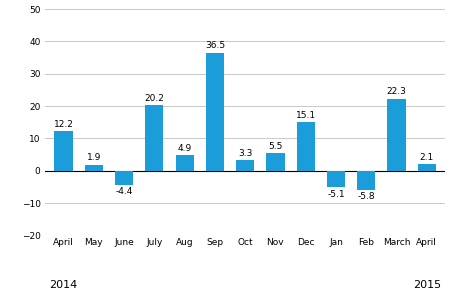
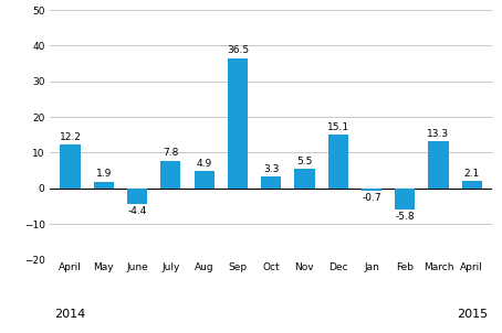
July: 20.2 -> 7.8
Jan: -5.1 -> -0.7
March: 22.3 -> 13.3
